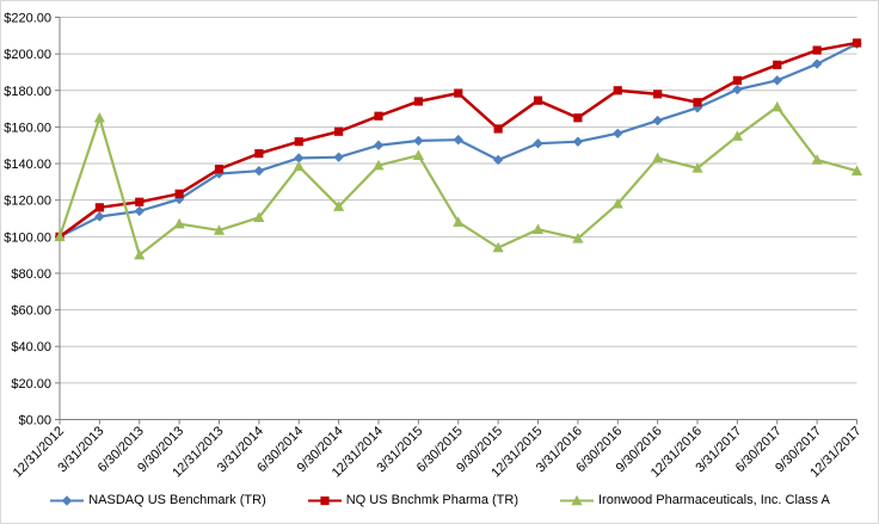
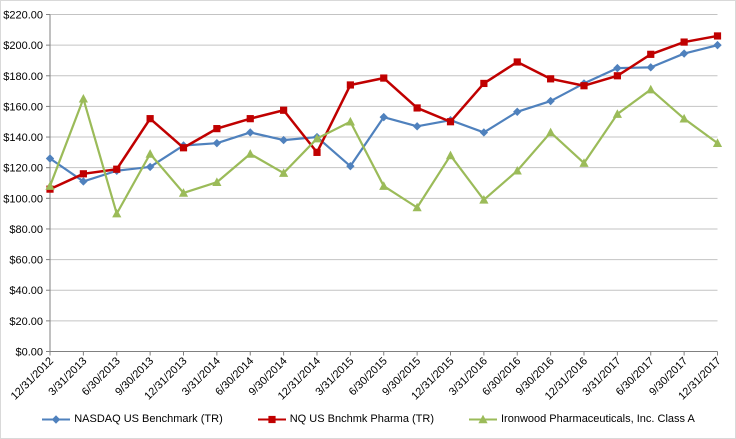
NASDAQ US Benchmark (TR)/12/31/2012: $100 -> $126
NQ US Bnchmk Pharma (TR)/12/31/2012: $100 -> $106
Ironwood Pharmaceuticals, Inc. Class A/12/31/2012: $100 -> $108
NASDAQ US Benchmark (TR)/6/30/2013: $114 -> $118
NQ US Bnchmk Pharma (TR)/9/30/2013: $124 -> $152
Ironwood Pharmaceuticals, Inc. Class A/9/30/2013: $107 -> $129
NQ US Bnchmk Pharma (TR)/12/31/2013: $137 -> $133
Ironwood Pharmaceuticals, Inc. Class A/6/30/2014: $138 -> $129
NASDAQ US Benchmark (TR)/9/30/2014: $144 -> $138
NASDAQ US Benchmark (TR)/12/31/2014: $150 -> $140
NQ US Bnchmk Pharma (TR)/12/31/2014: $166 -> $130
NASDAQ US Benchmark (TR)/3/31/2015: $152 -> $121
Ironwood Pharmaceuticals, Inc. Class A/3/31/2015: $144 -> $150
NASDAQ US Benchmark (TR)/9/30/2015: $142 -> $147
NQ US Bnchmk Pharma (TR)/12/31/2015: $174 -> $150
Ironwood Pharmaceuticals, Inc. Class A/12/31/2015: $104 -> $128
NASDAQ US Benchmark (TR)/3/31/2016: $152 -> $143
NQ US Bnchmk Pharma (TR)/3/31/2016: $165 -> $175
NQ US Bnchmk Pharma (TR)/6/30/2016: $180 -> $189
NASDAQ US Benchmark (TR)/12/31/2016: $170 -> $175
Ironwood Pharmaceuticals, Inc. Class A/12/31/2016: $138 -> $123
NASDAQ US Benchmark (TR)/3/31/2017: $180 -> $185
NQ US Bnchmk Pharma (TR)/3/31/2017: $186 -> $180
Ironwood Pharmaceuticals, Inc. Class A/9/30/2017: $142 -> $152
NASDAQ US Benchmark (TR)/12/31/2017: $206 -> $200
